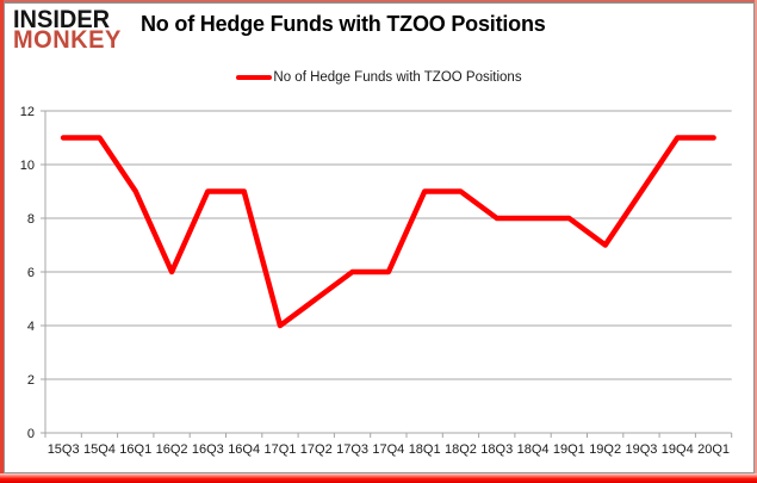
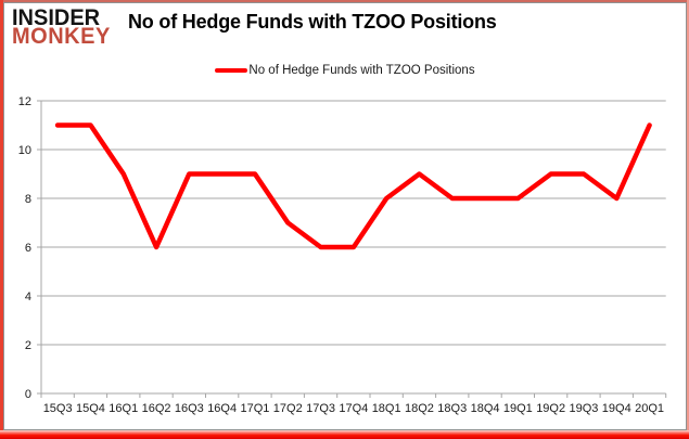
17Q1: 4 -> 9
17Q2: 5 -> 7
18Q1: 9 -> 8
19Q2: 7 -> 9
19Q4: 11 -> 8
